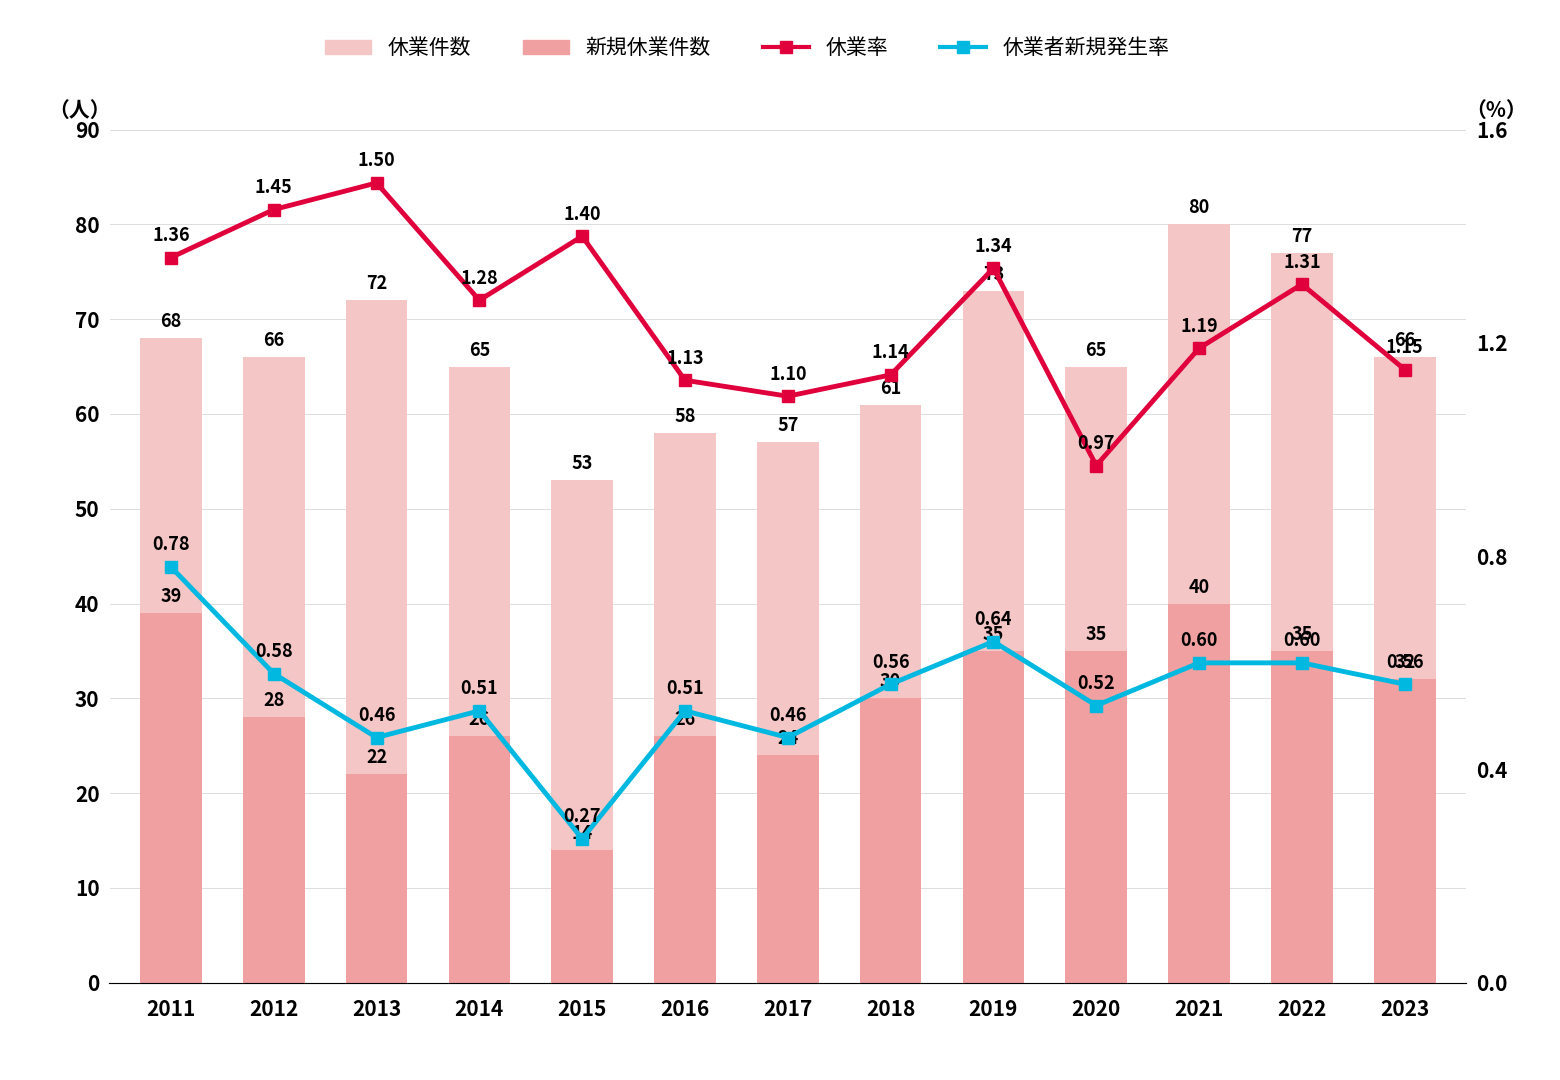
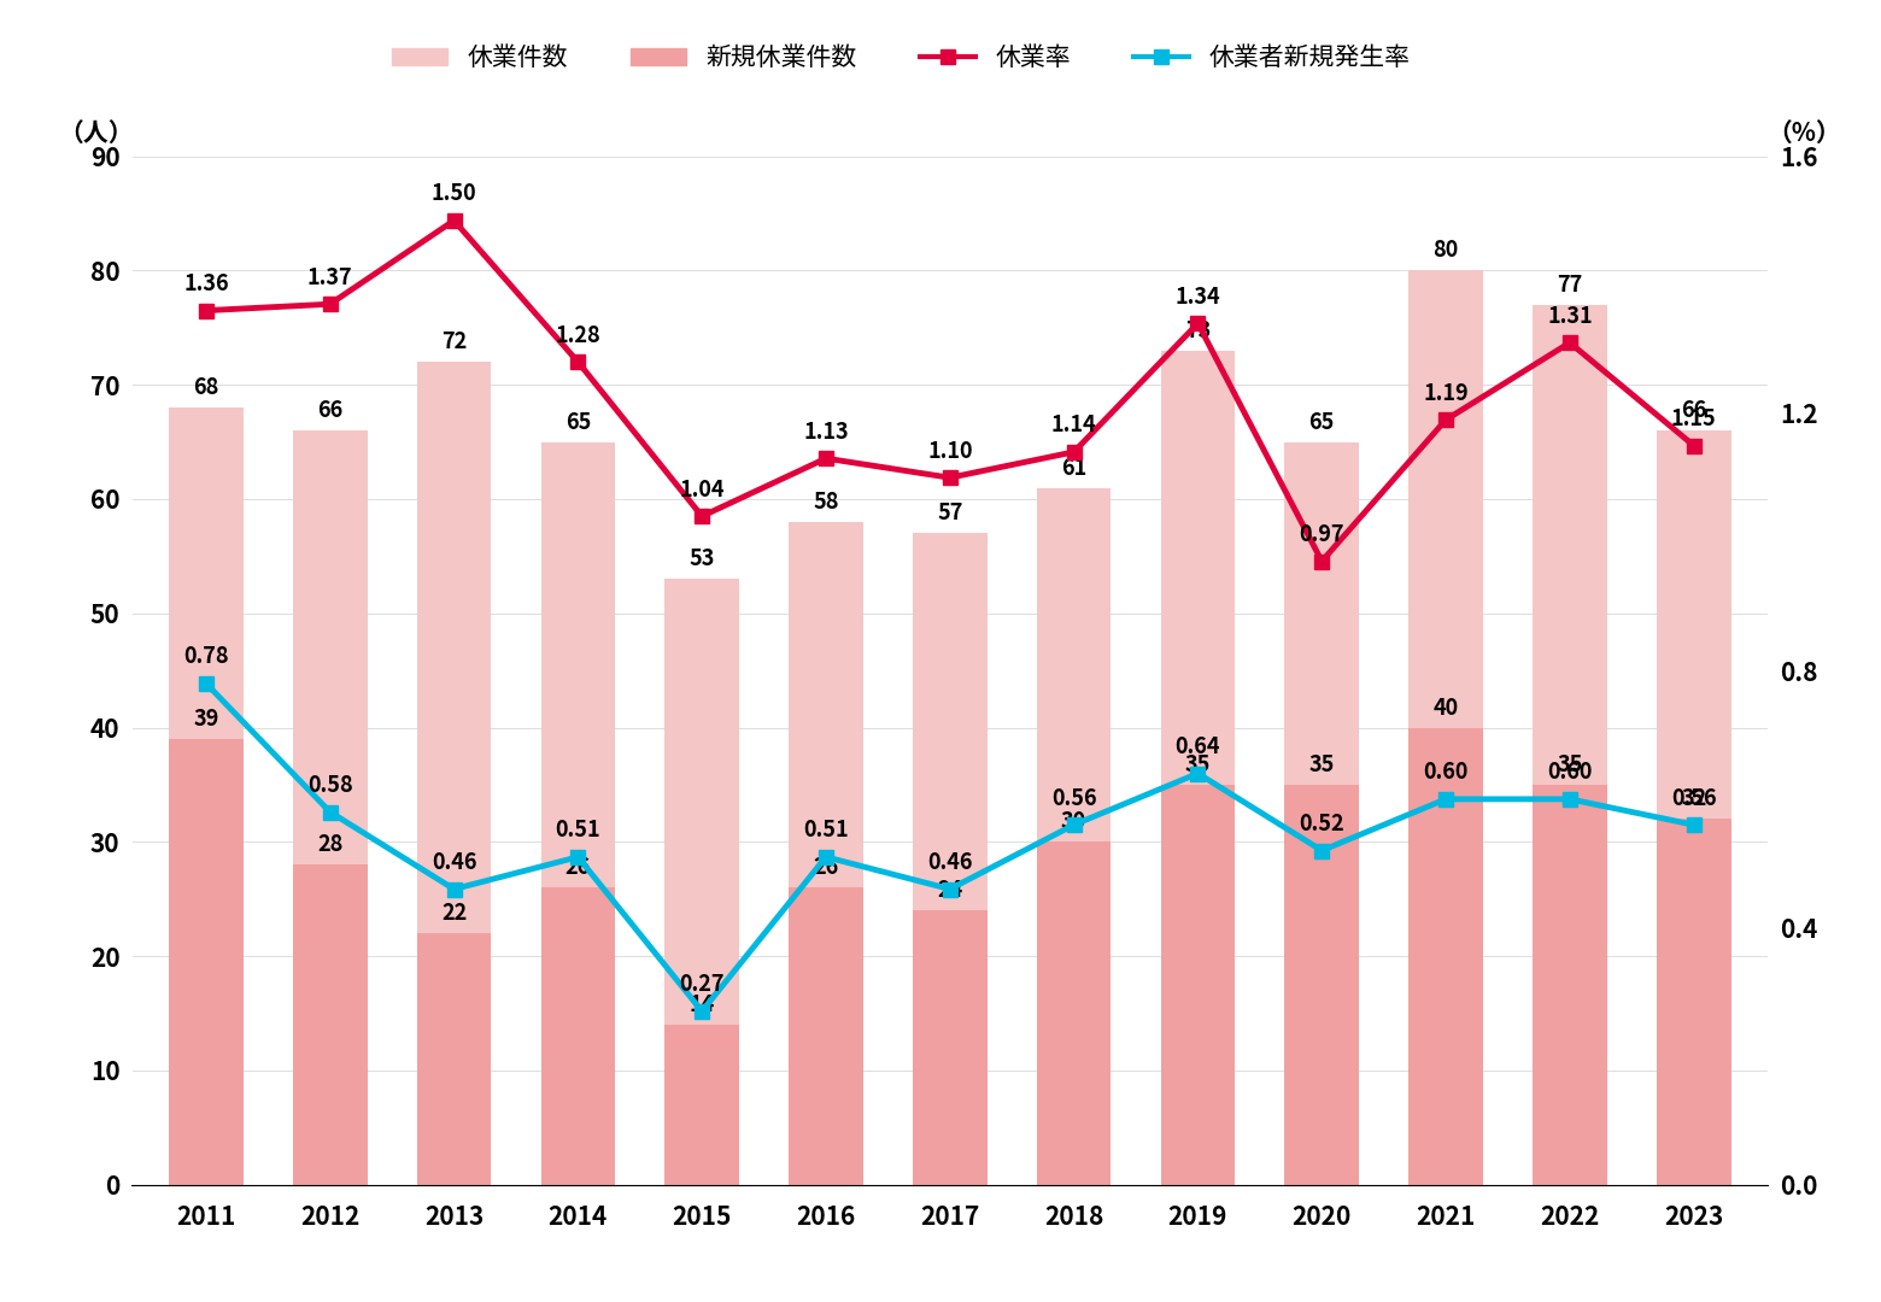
休業率/2012: 1.45 -> 1.37
休業率/2015: 1.40 -> 1.04
